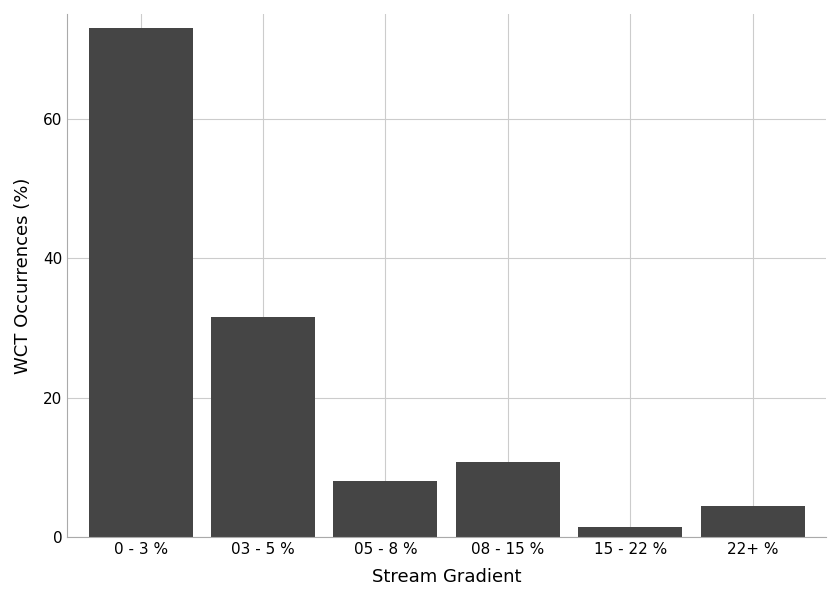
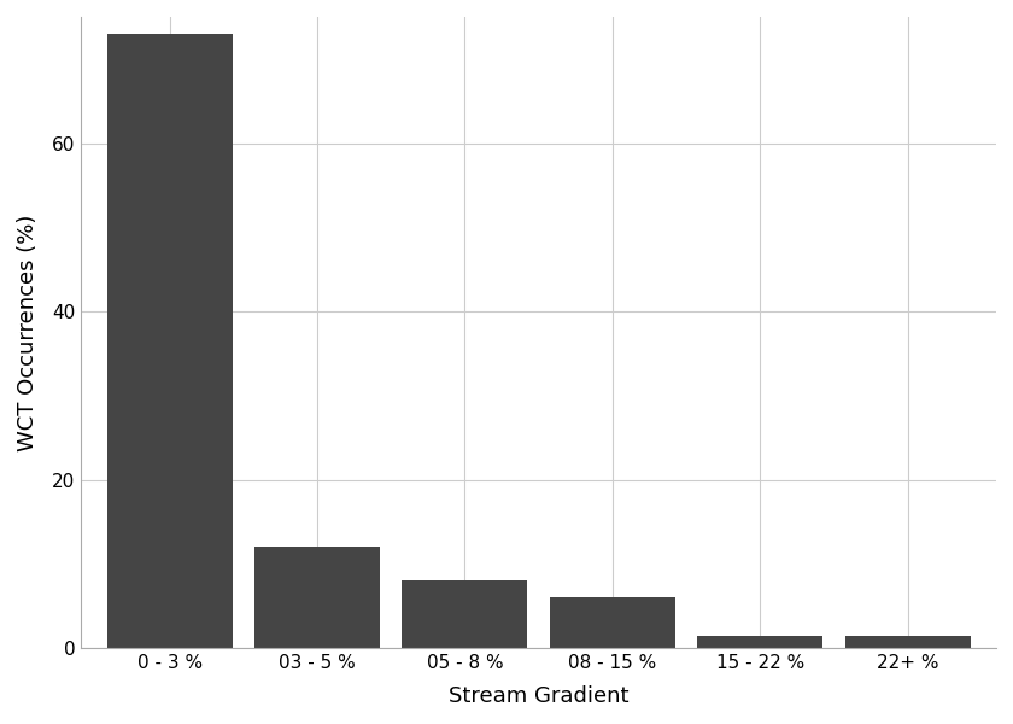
03 - 5 %: 31.6 -> 12.0
08 - 15 %: 10.8 -> 6.0
22+ %: 4.4 -> 1.5
